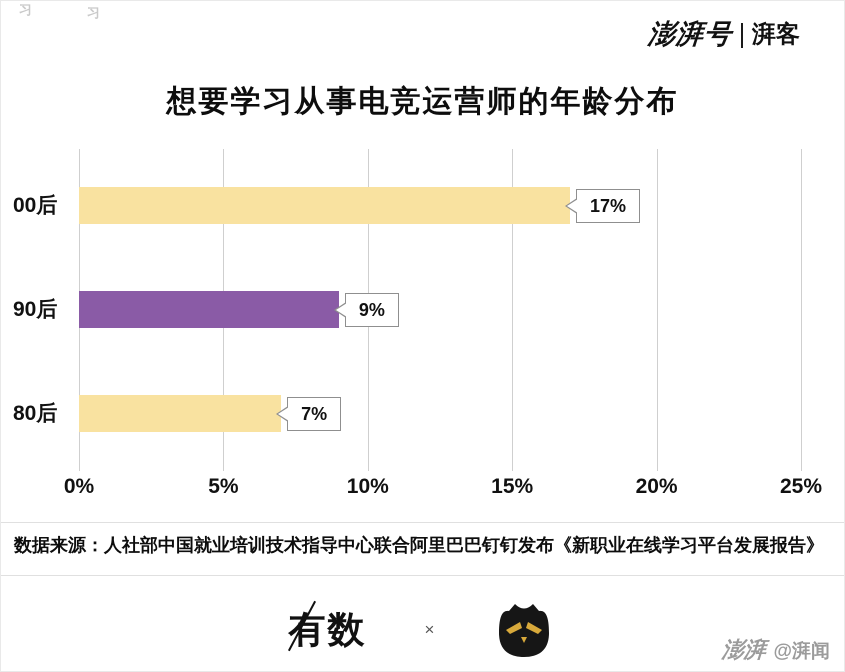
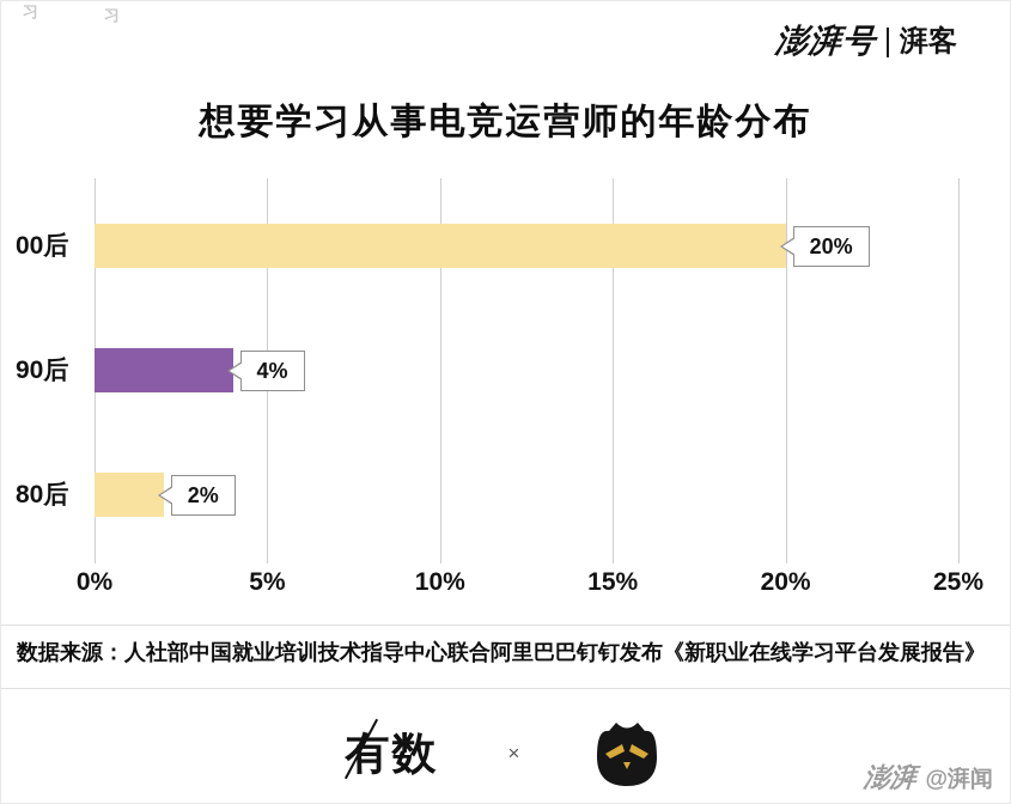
00后: 17% -> 20%
90后: 9% -> 4%
80后: 7% -> 2%
